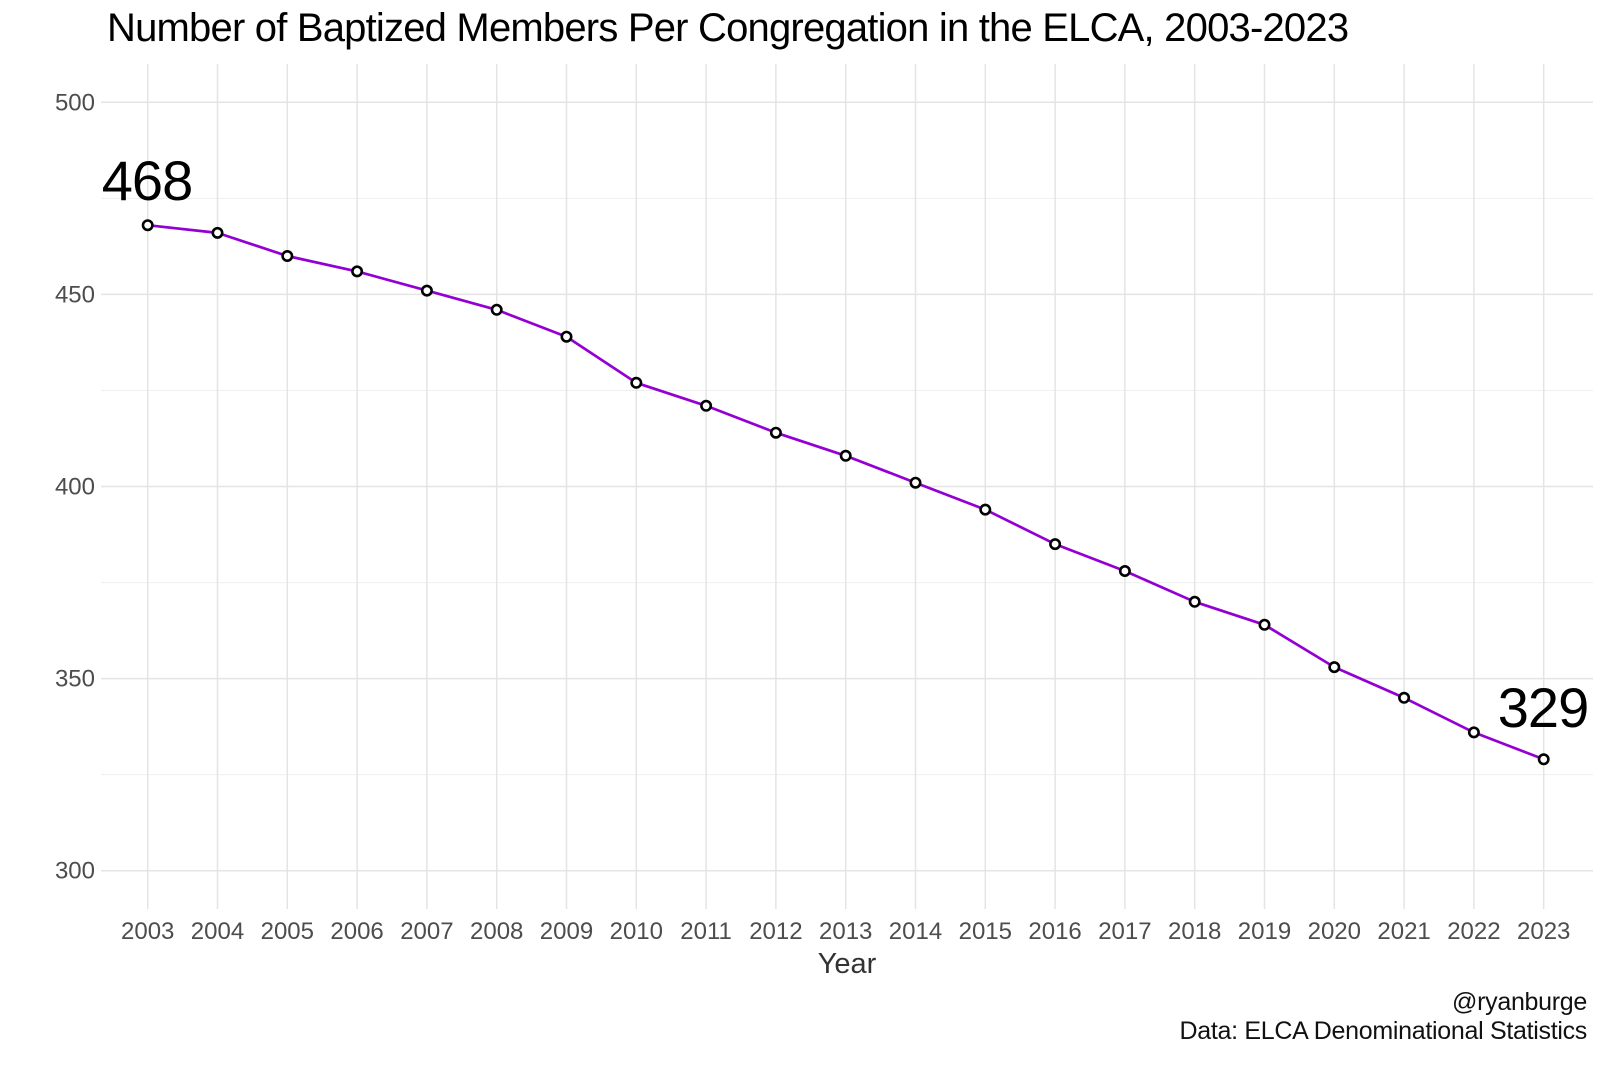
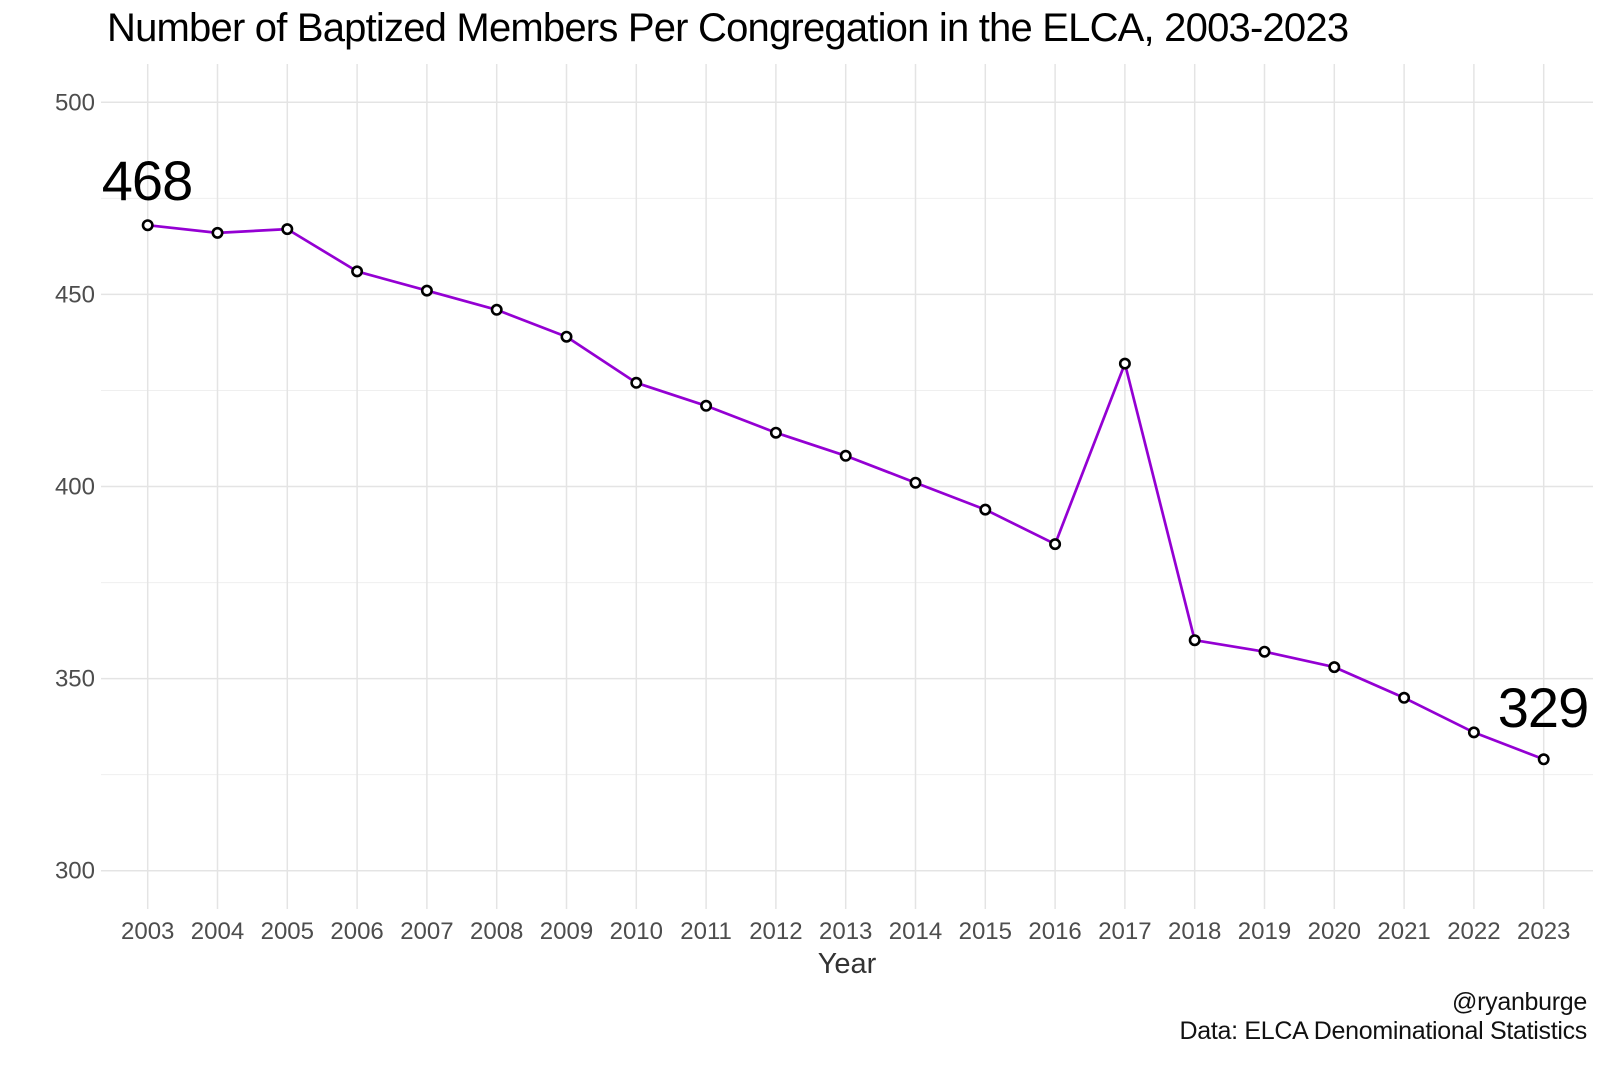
2005: 460 -> 467
2017: 378 -> 432
2018: 370 -> 360
2019: 364 -> 357
